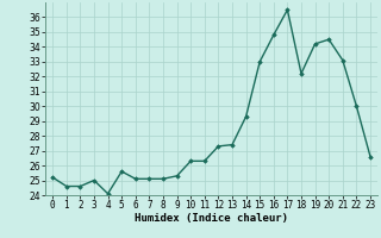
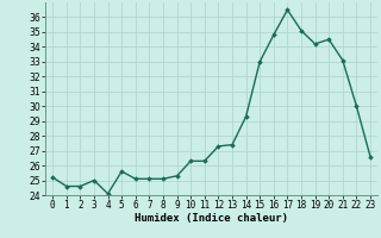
18: 32.2 -> 35.1
